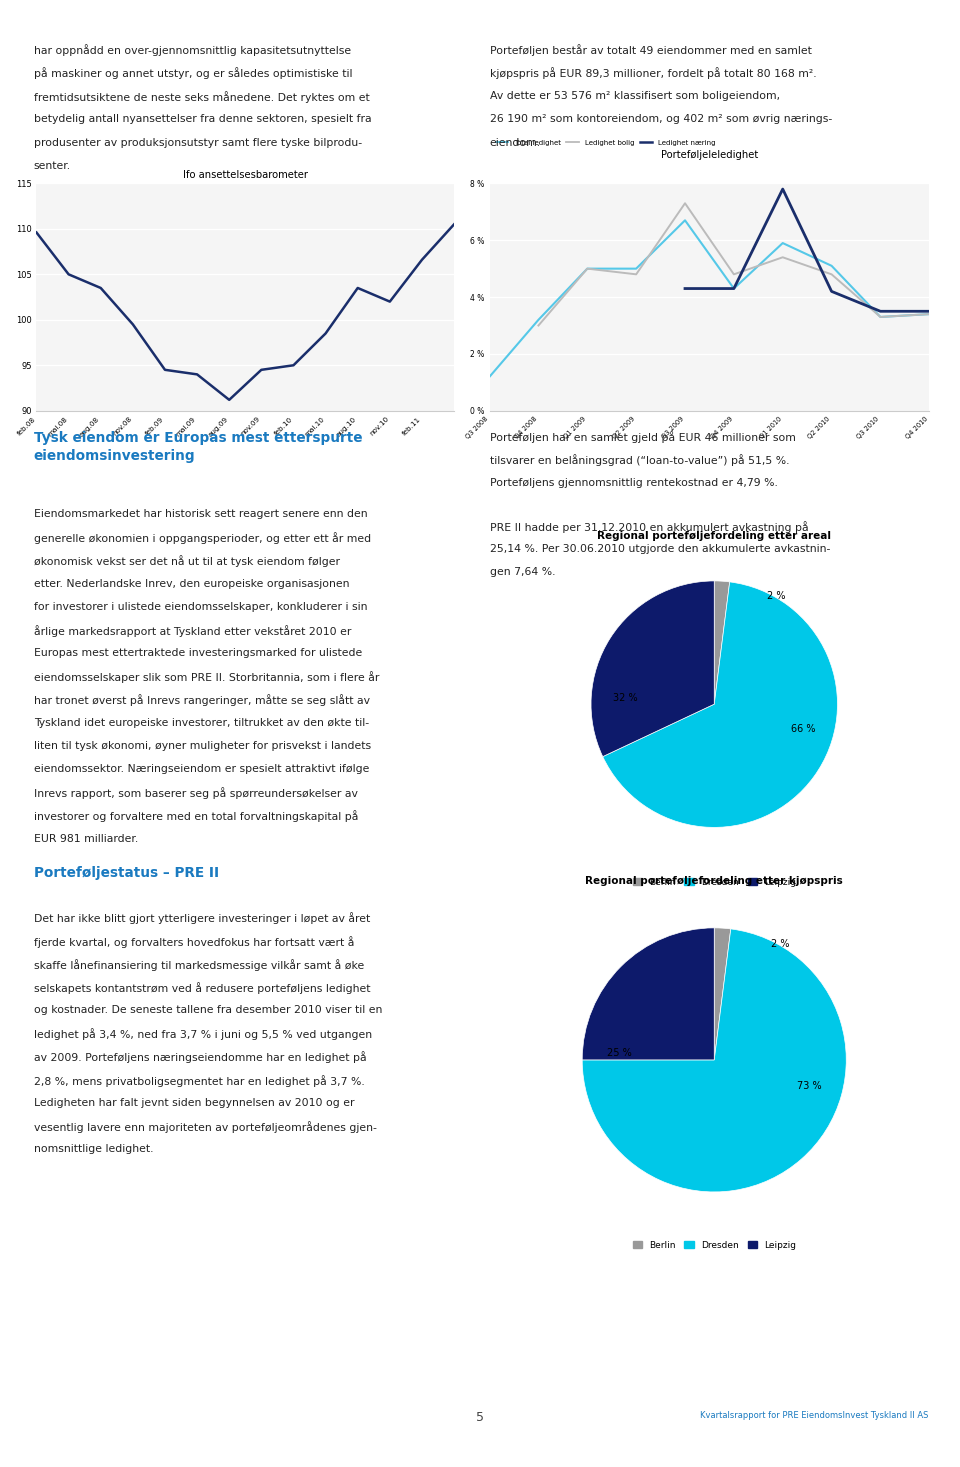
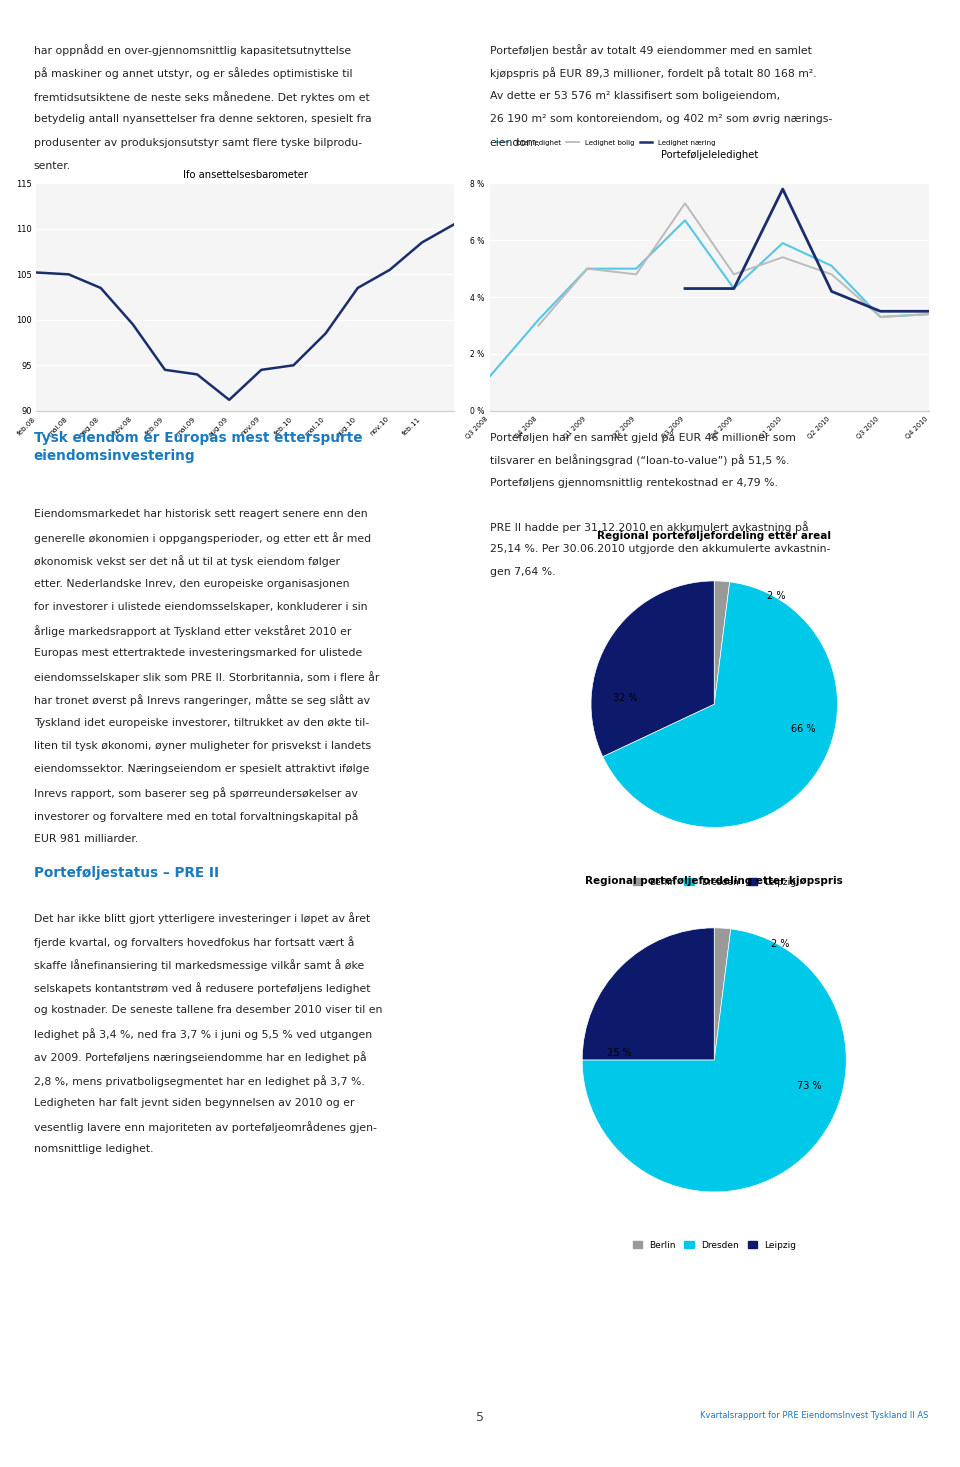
Ifo ansettelsesbarometer/feb.08: 109.6 -> 105.2
Ifo ansettelsesbarometer/nov.10: 102.0 -> 105.5
Ifo ansettelsesbarometer/feb.11: 106.6 -> 108.5
